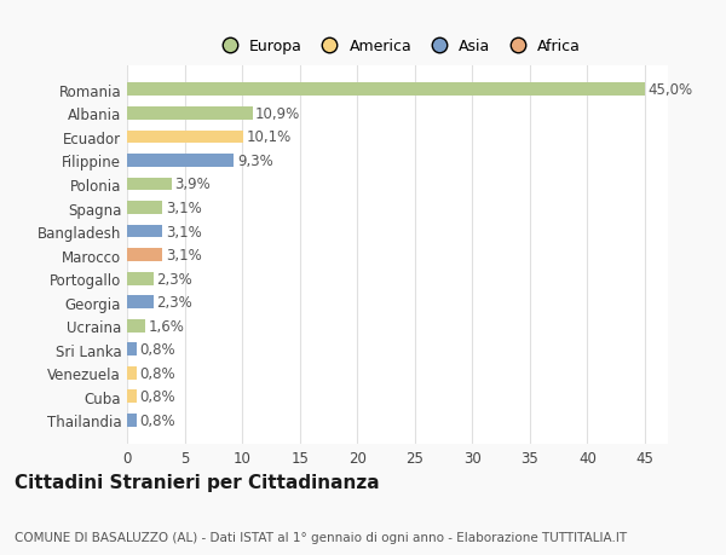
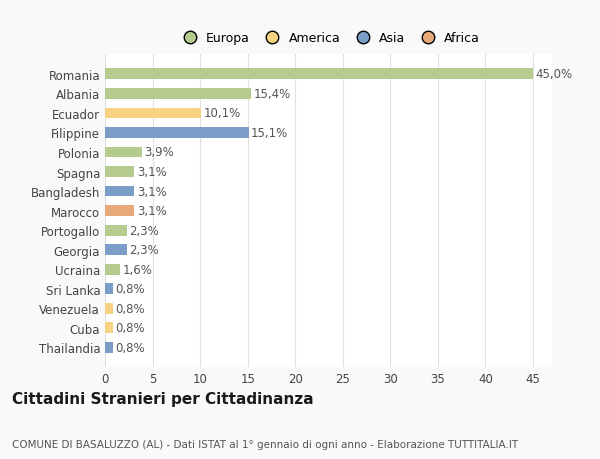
Albania: 10,9% -> 15,4%
Filippine: 9,3% -> 15,1%
